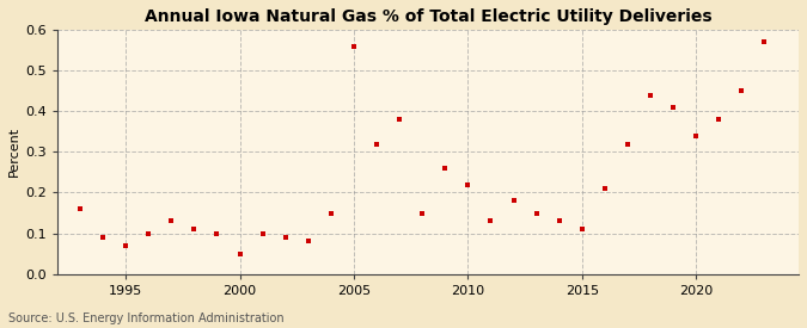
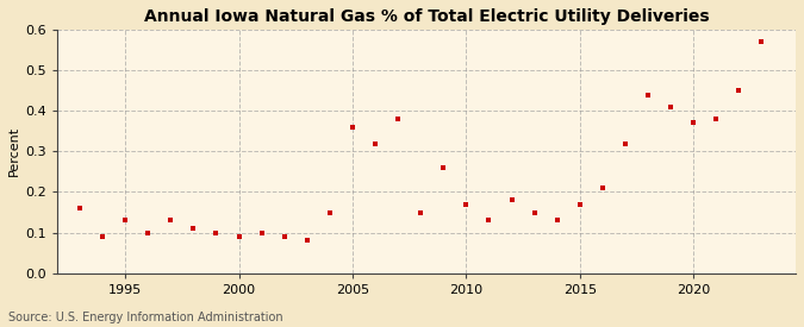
1995: 0.07 -> 0.13
2000: 0.05 -> 0.09
2005: 0.56 -> 0.36
2010: 0.22 -> 0.17
2015: 0.11 -> 0.17
2020: 0.34 -> 0.37
